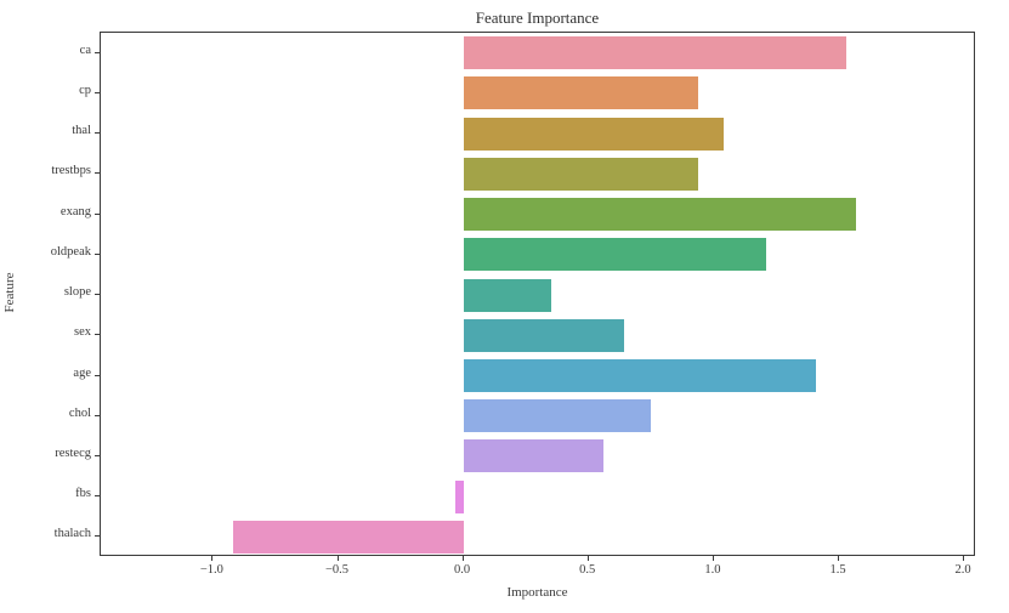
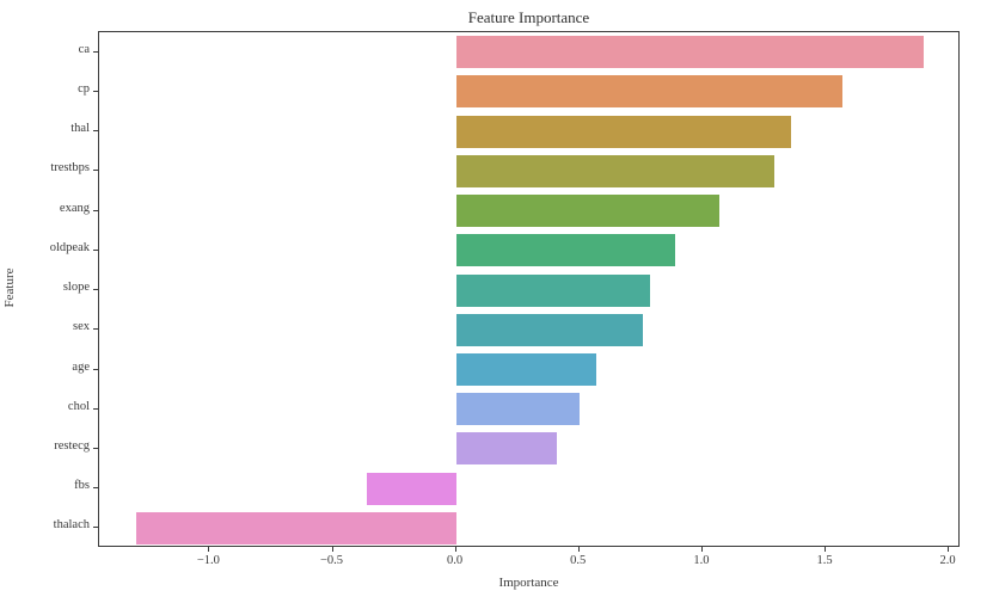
ca: 1.53 -> 1.90
cp: 0.94 -> 1.57
thal: 1.04 -> 1.36
trestbps: 0.94 -> 1.29
exang: 1.57 -> 1.07
oldpeak: 1.21 -> 0.89
slope: 0.35 -> 0.79
sex: 0.64 -> 0.76
age: 1.41 -> 0.57
chol: 0.75 -> 0.50
restecg: 0.56 -> 0.41
fbs: -0.03 -> -0.36
thalach: -0.92 -> -1.30
